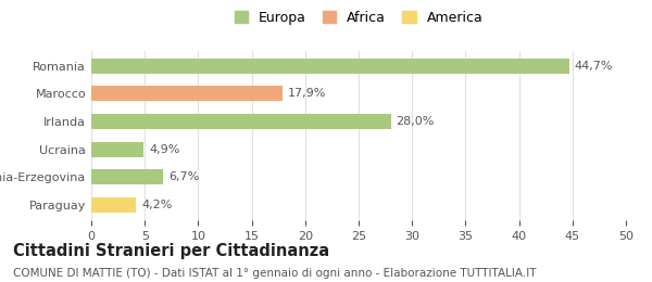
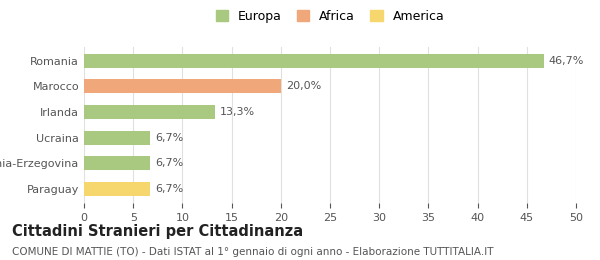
Romania: 44,7% -> 46,7%
Marocco: 17,9% -> 20,0%
Irlanda: 28,0% -> 13,3%
Ucraina: 4,9% -> 6,7%
Paraguay: 4,2% -> 6,7%
